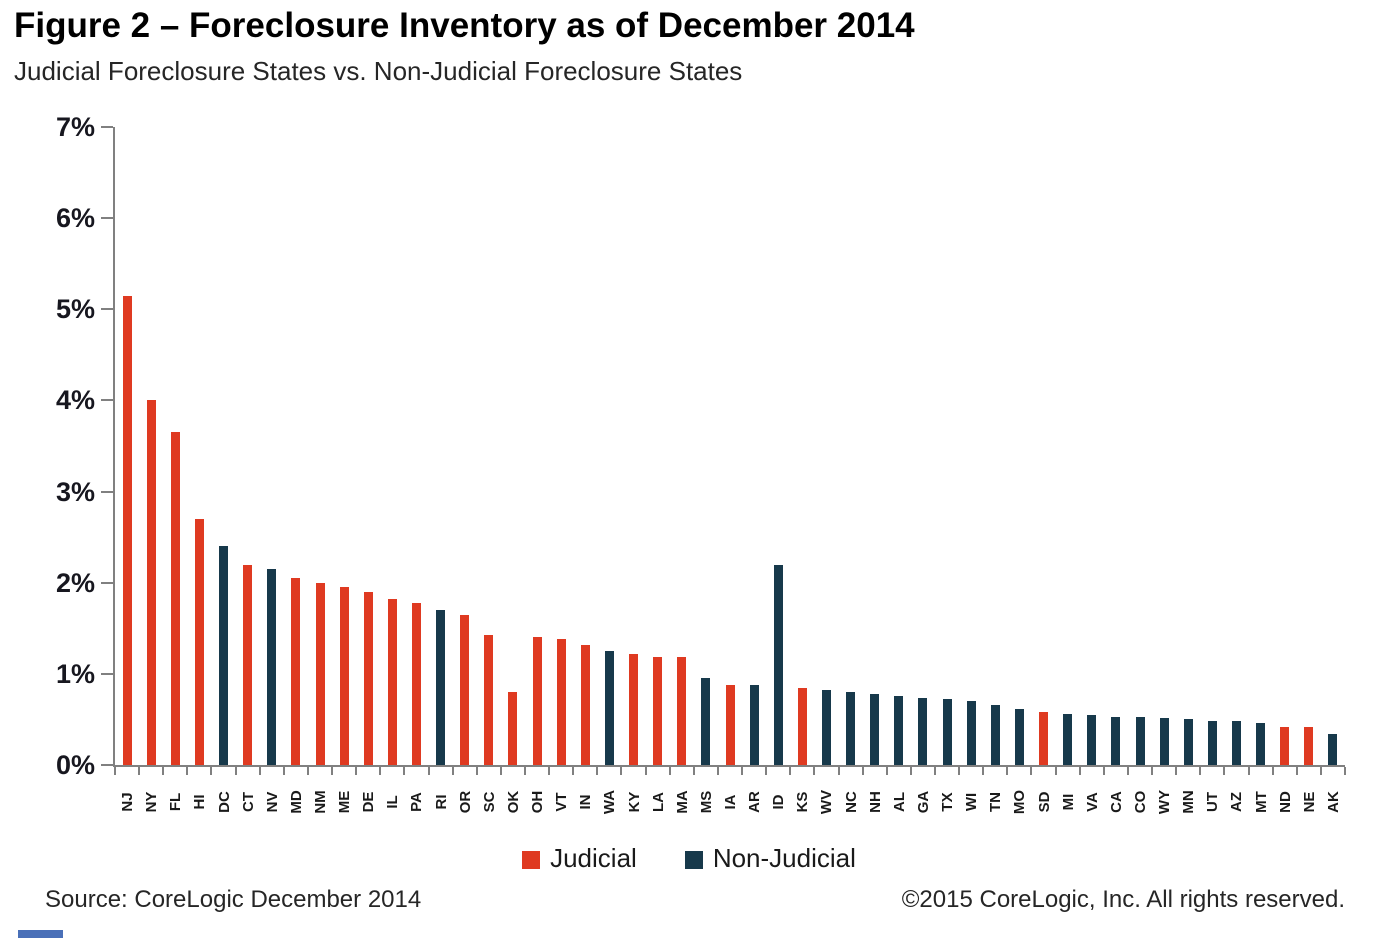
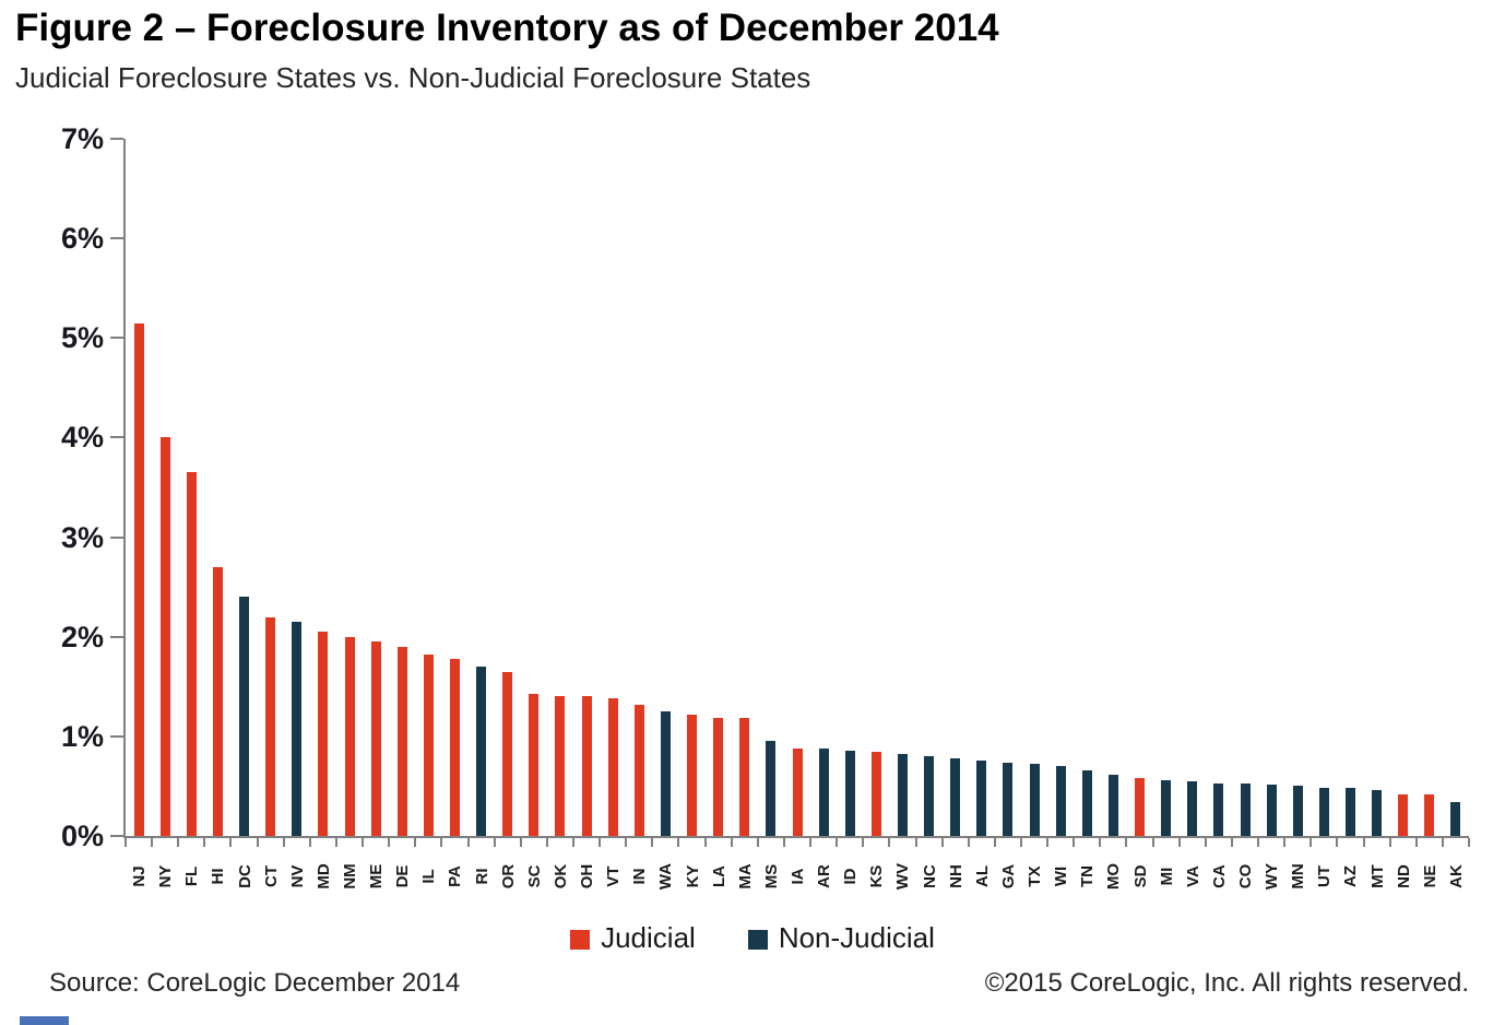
OK: 0.8% -> 1.4%
ID: 2.2% -> 0.9%
